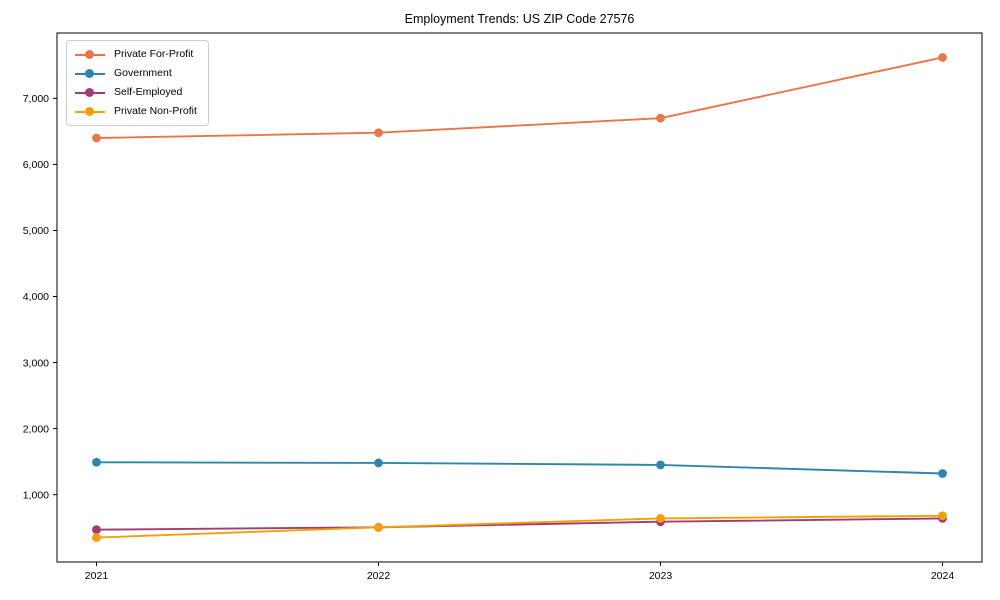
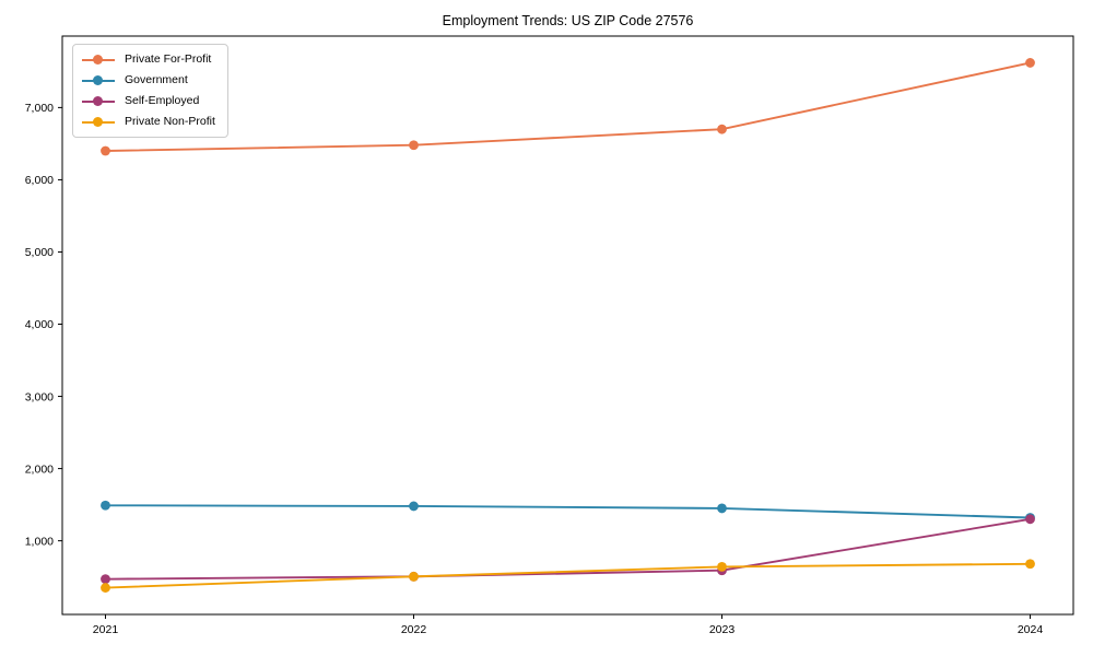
Self-Employed/2024: 600 -> 1300
